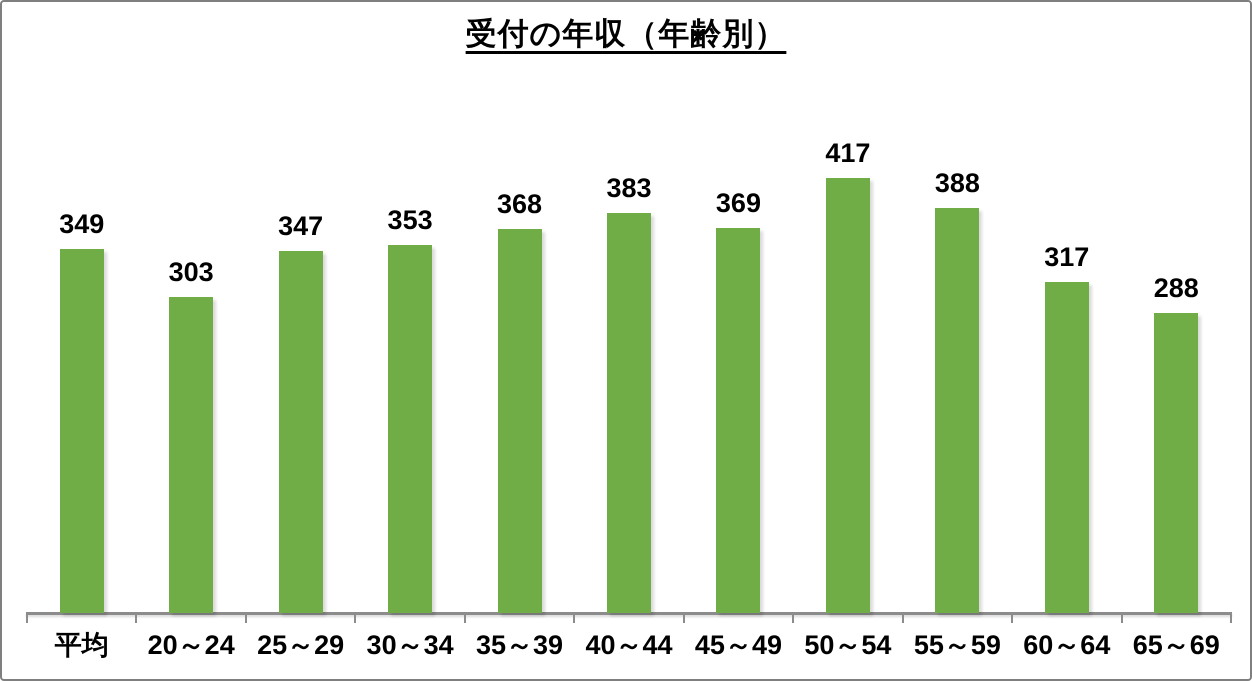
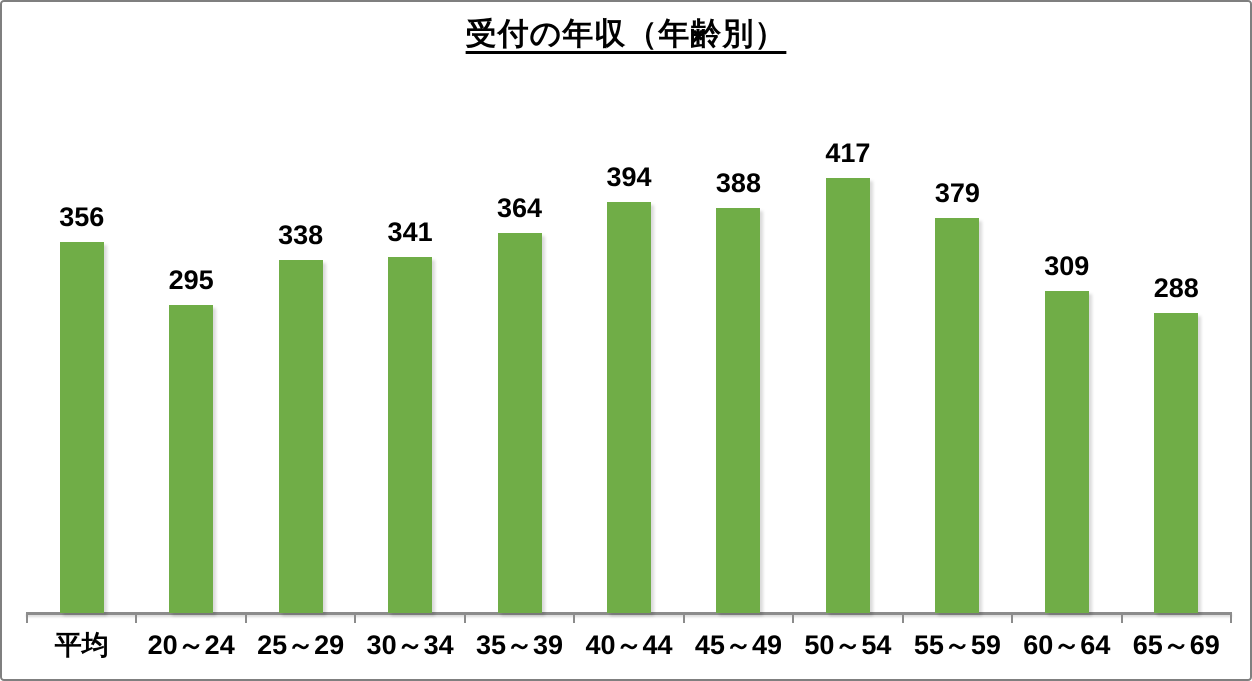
平均: 349 -> 356
20～24: 303 -> 295
25～29: 347 -> 338
30～34: 353 -> 341
35～39: 368 -> 364
40～44: 383 -> 394
45～49: 369 -> 388
55～59: 388 -> 379
60～64: 317 -> 309
